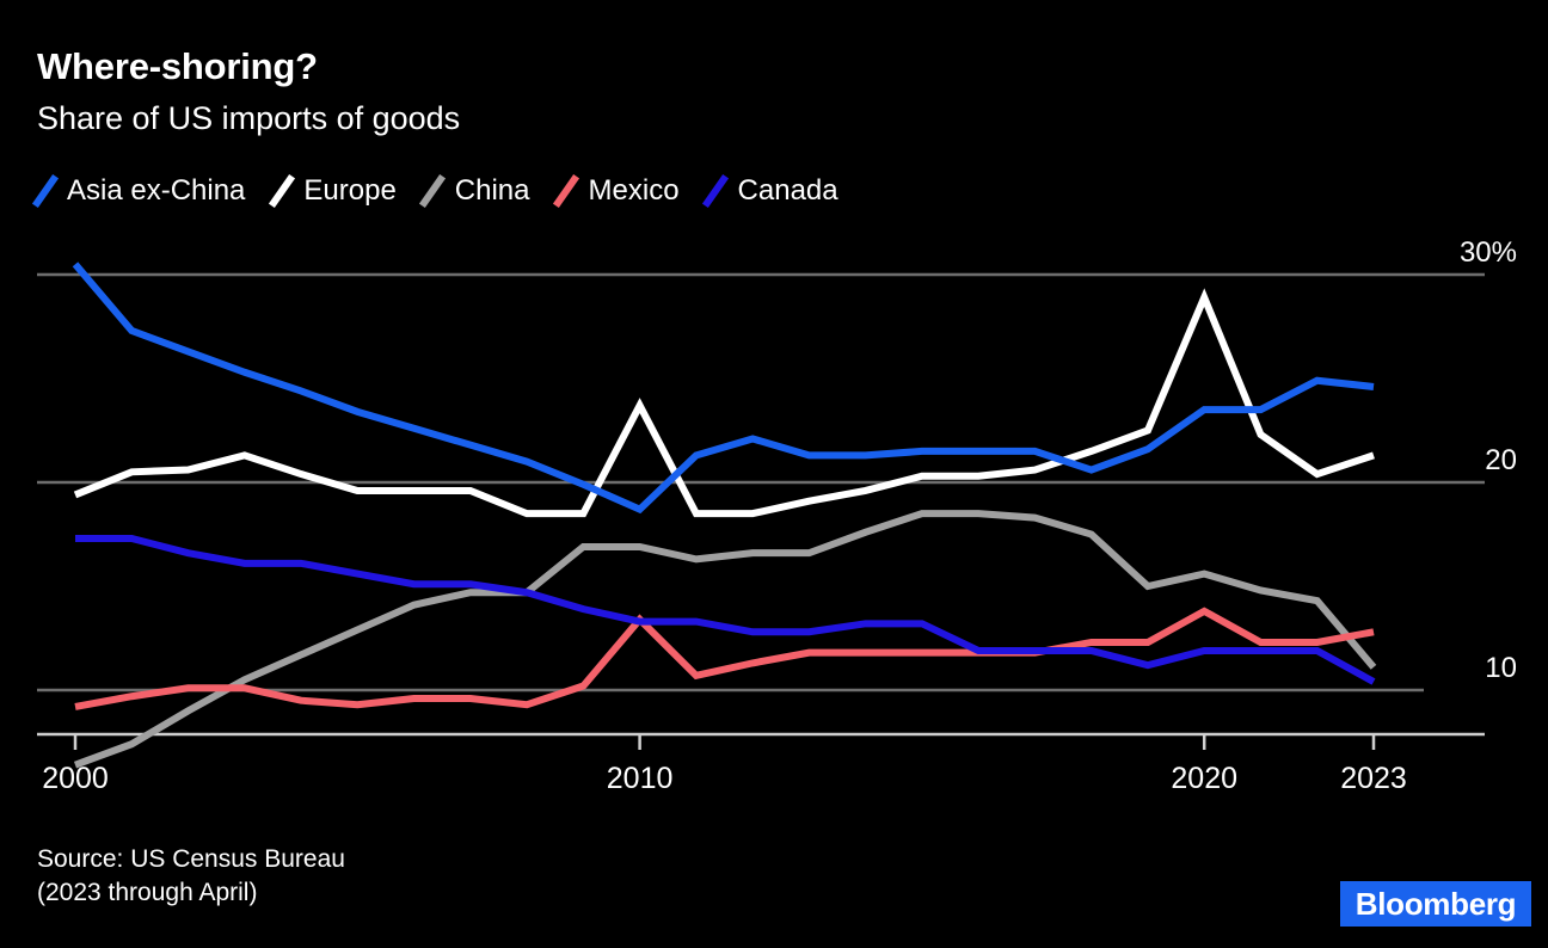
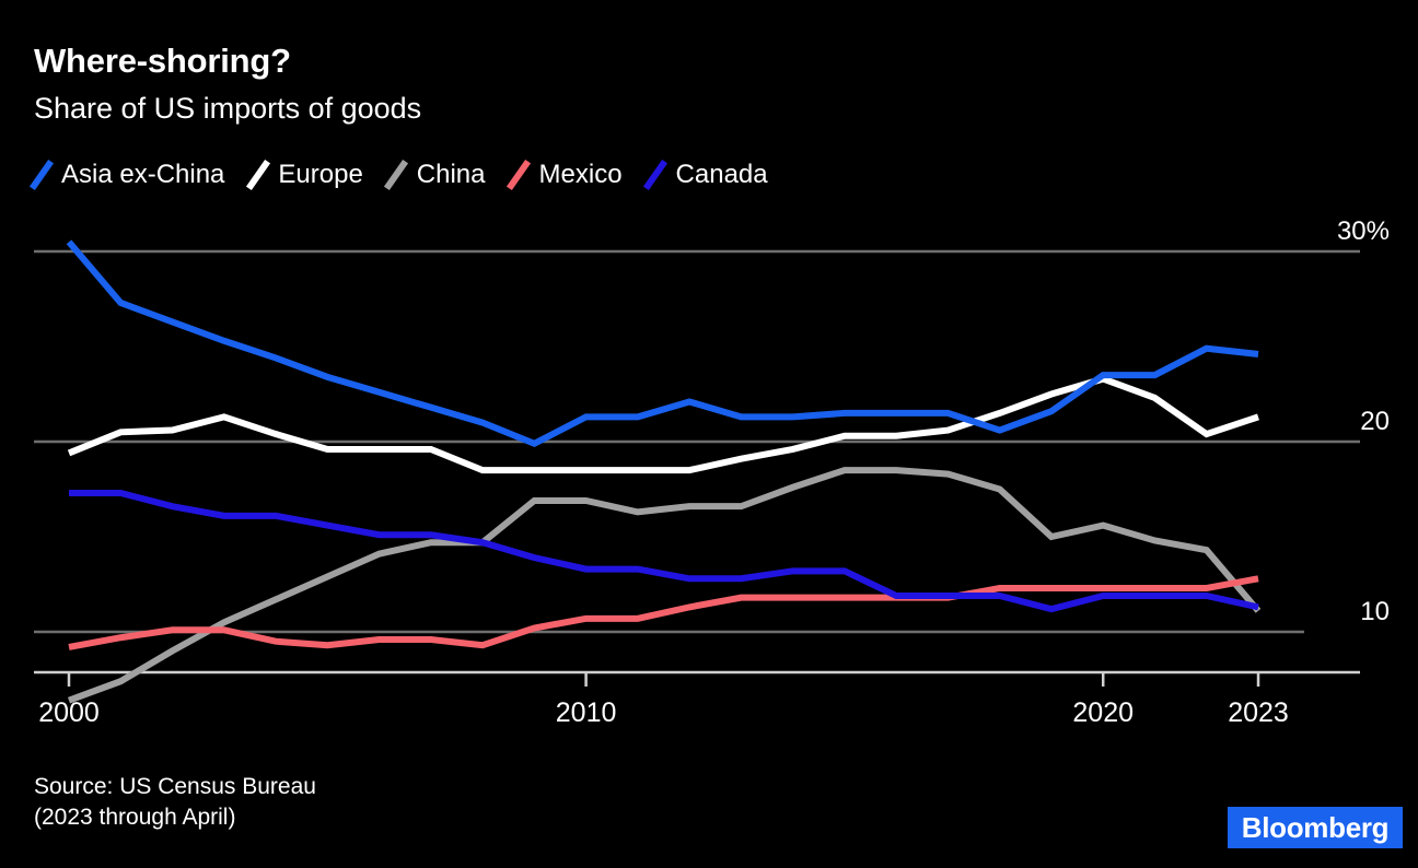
Asia ex-China/2010: 18.7% -> 21.3%
Europe/2010: 23.7% -> 18.5%
Mexico/2010: 13.4% -> 10.7%
Europe/2020: 28.9% -> 23.3%
Mexico/2020: 13.8% -> 12.3%
Canada/2023: 10.4% -> 11.3%
